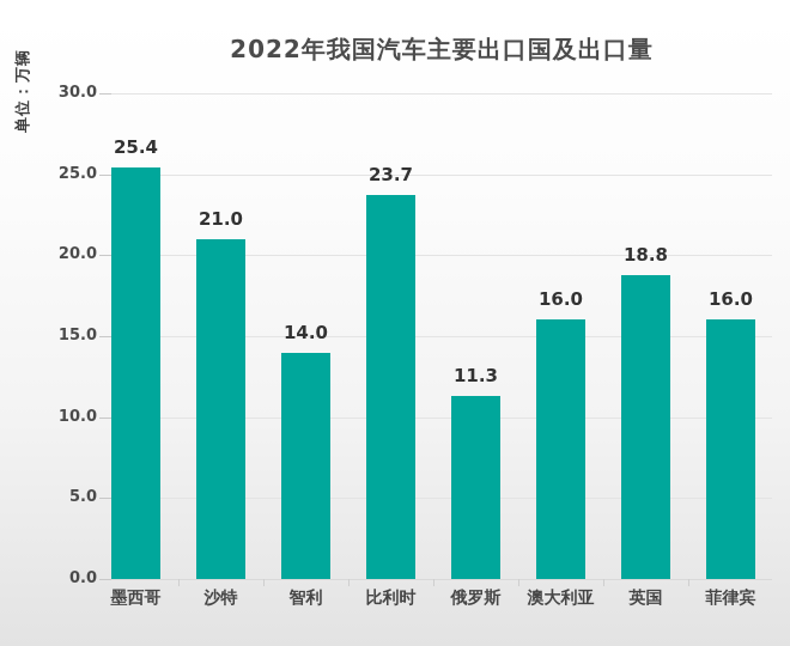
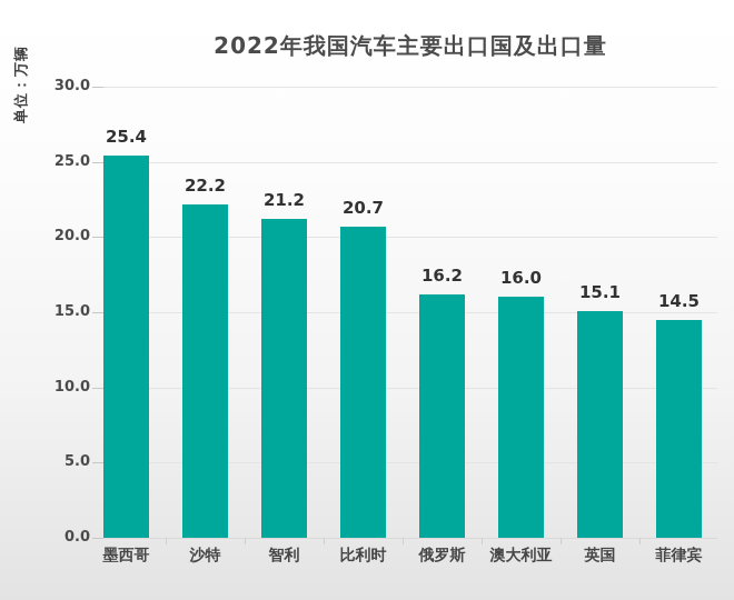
沙特: 21.0 -> 22.2
智利: 14.0 -> 21.2
比利时: 23.7 -> 20.7
俄罗斯: 11.3 -> 16.2
英国: 18.8 -> 15.1
菲律宾: 16.0 -> 14.5
